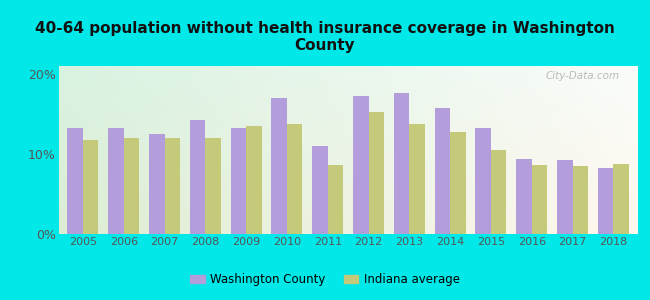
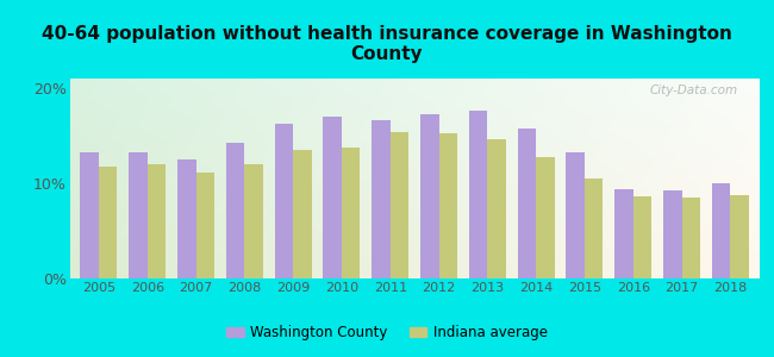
Indiana average/2007: 12.0% -> 11.1%
Washington County/2009: 13.2% -> 16.2%
Washington County/2011: 11.0% -> 16.6%
Indiana average/2011: 8.6% -> 15.4%
Indiana average/2013: 13.8% -> 14.6%
Washington County/2018: 8.2% -> 10.0%
